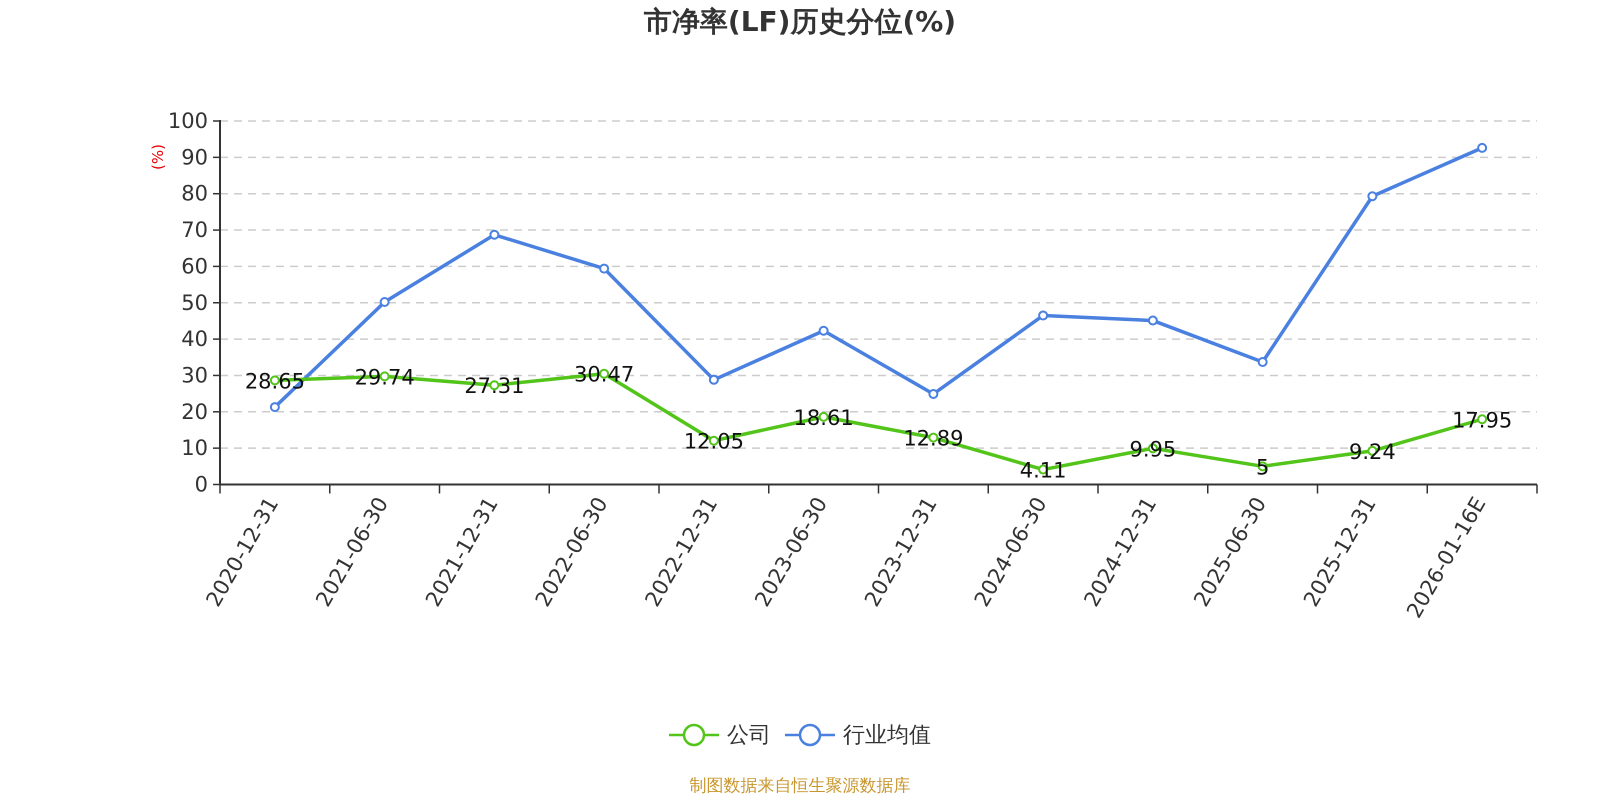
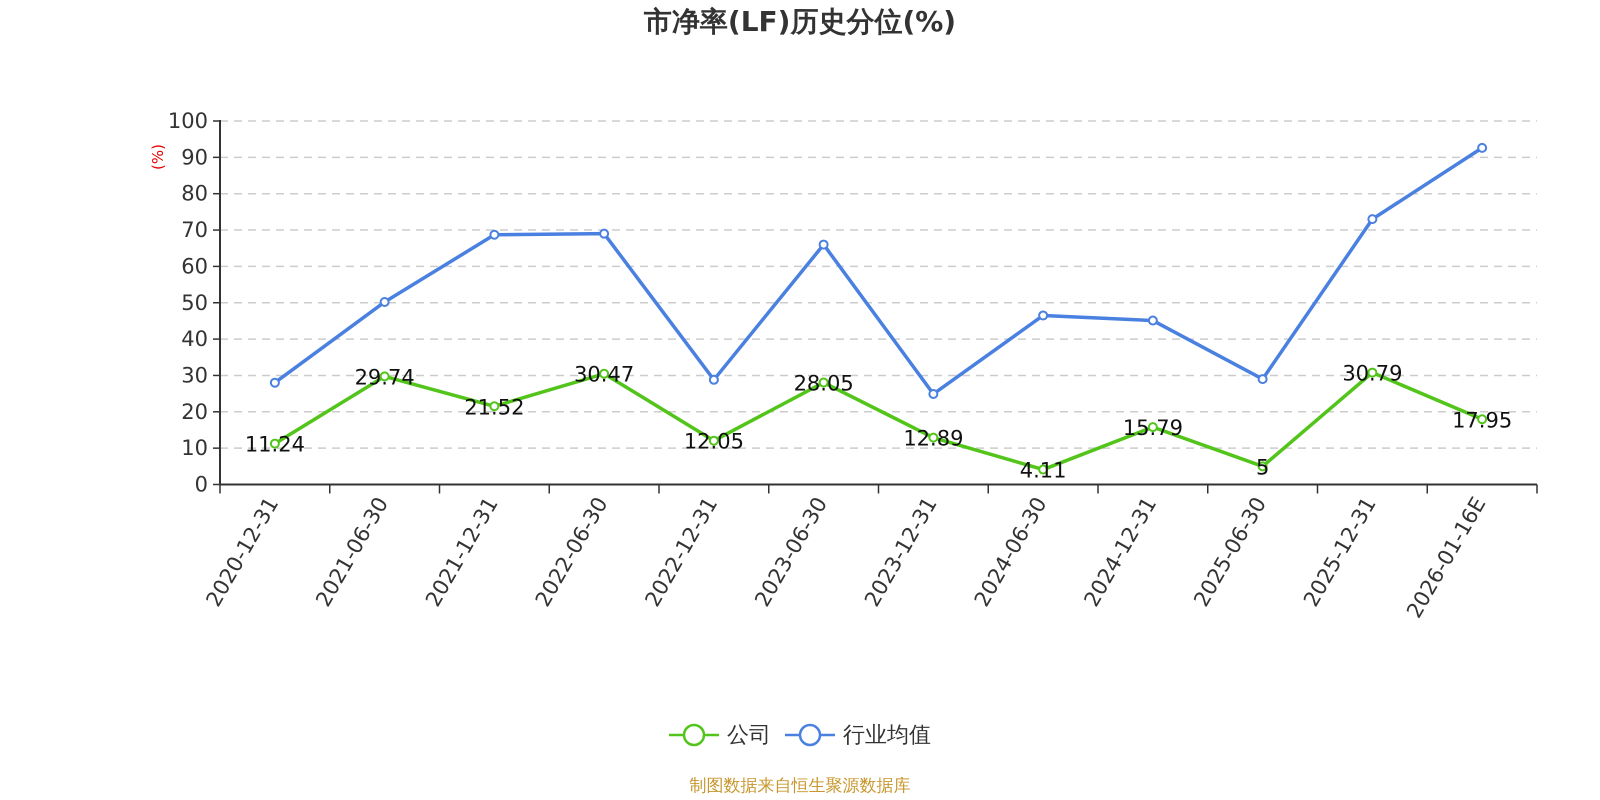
公司/2020-12-31: 28.65 -> 11.24
行业均值/2020-12-31: 21 -> 28
公司/2021-12-31: 27.31 -> 21.52
行业均值/2022-06-30: 59 -> 69
公司/2023-06-30: 18.61 -> 28.05
行业均值/2023-06-30: 42 -> 66
公司/2024-12-31: 9.95 -> 15.79
行业均值/2025-06-30: 34 -> 29
公司/2025-12-31: 9.24 -> 30.79
行业均值/2025-12-31: 79 -> 73
